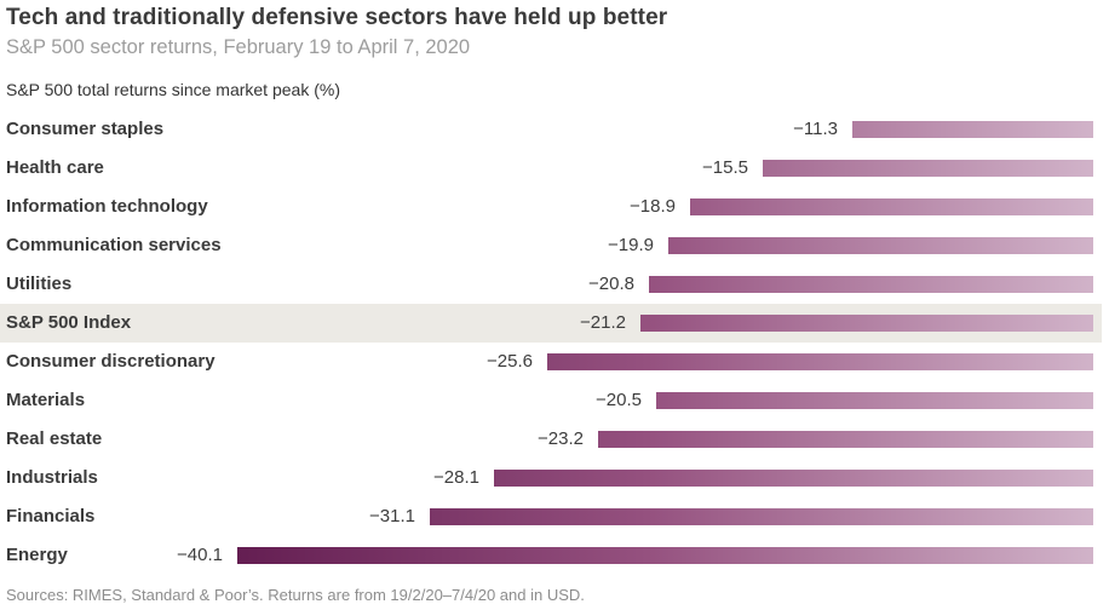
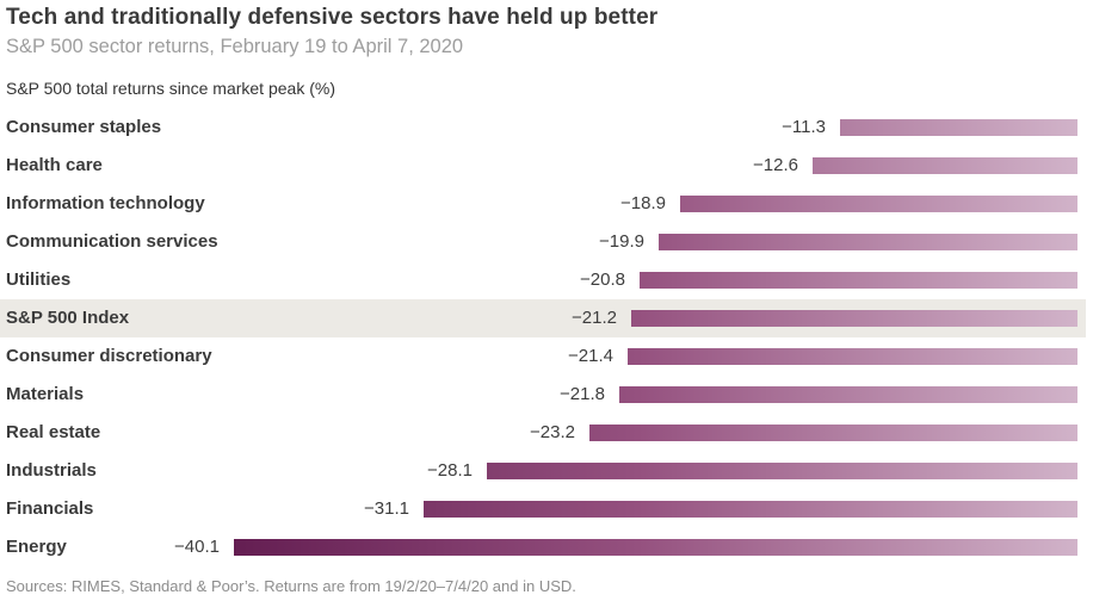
Health care: −15.5 -> −12.6
Consumer discretionary: −25.6 -> −21.4
Materials: −20.5 -> −21.8
